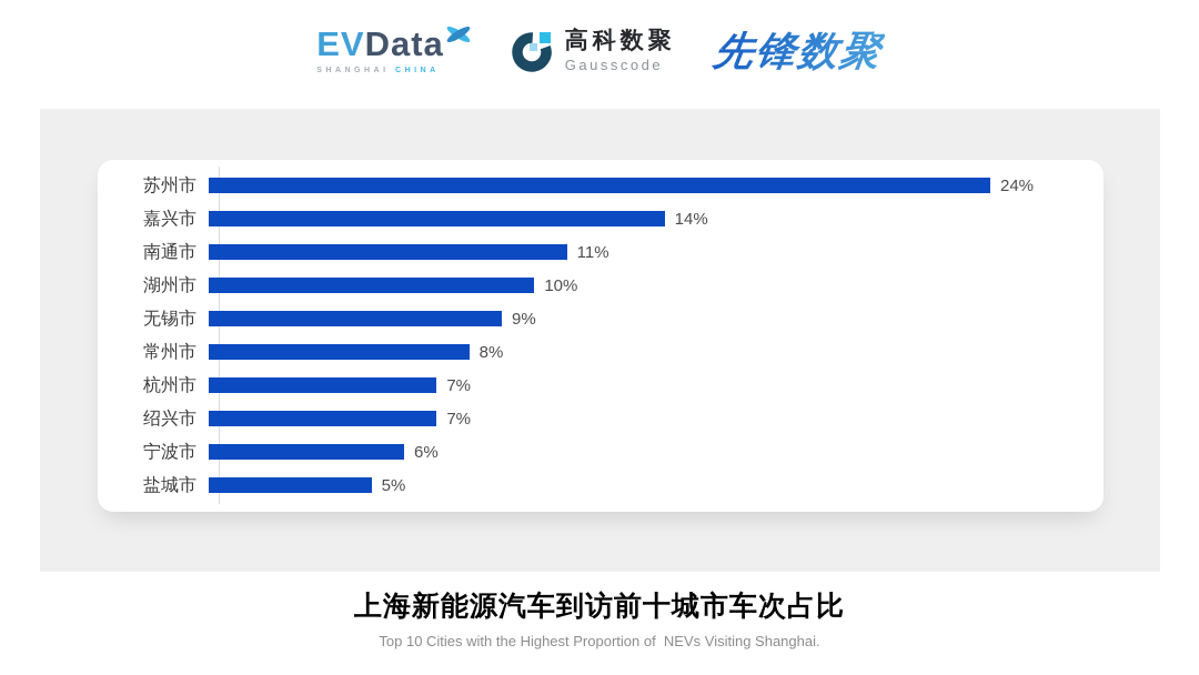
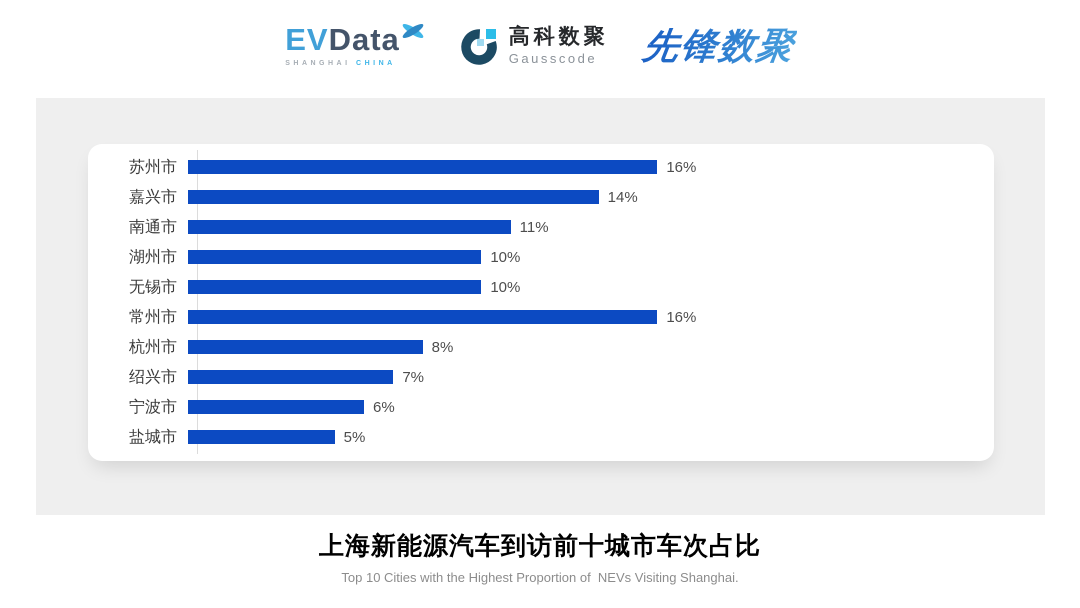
苏州市: 24% -> 16%
无锡市: 9% -> 10%
常州市: 8% -> 16%
杭州市: 7% -> 8%
